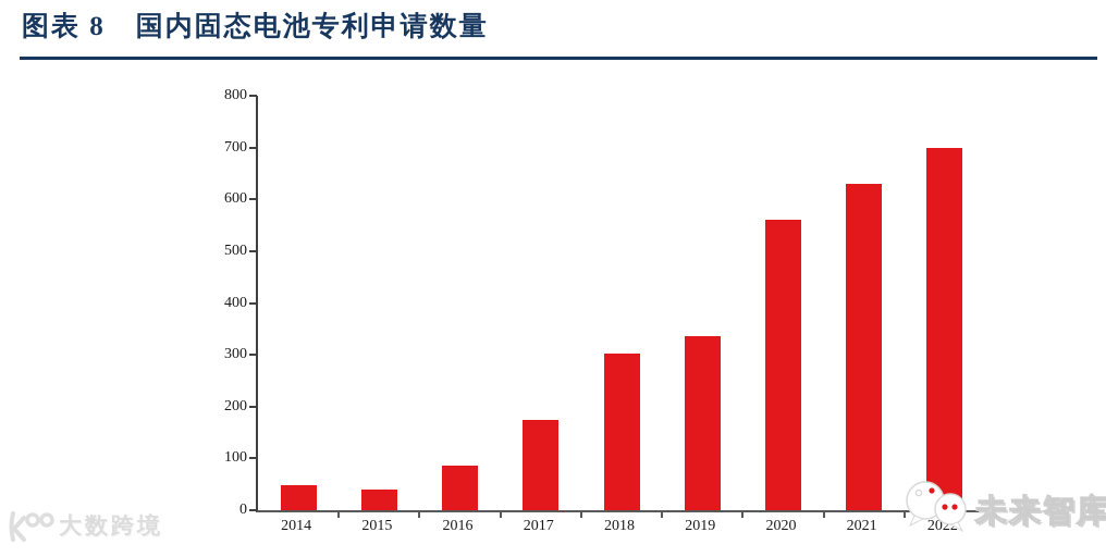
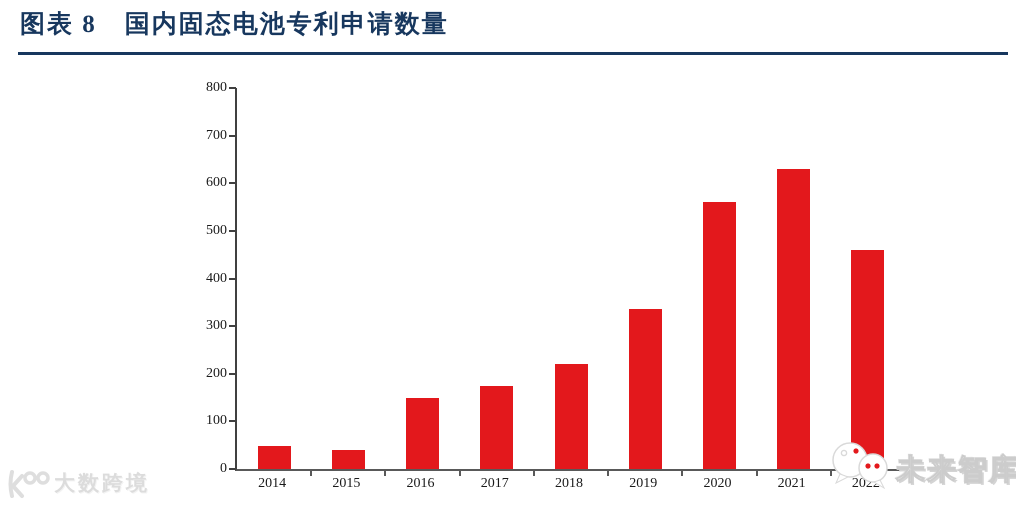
2016: 90 -> 150
2018: 300 -> 220
2022: 700 -> 460
